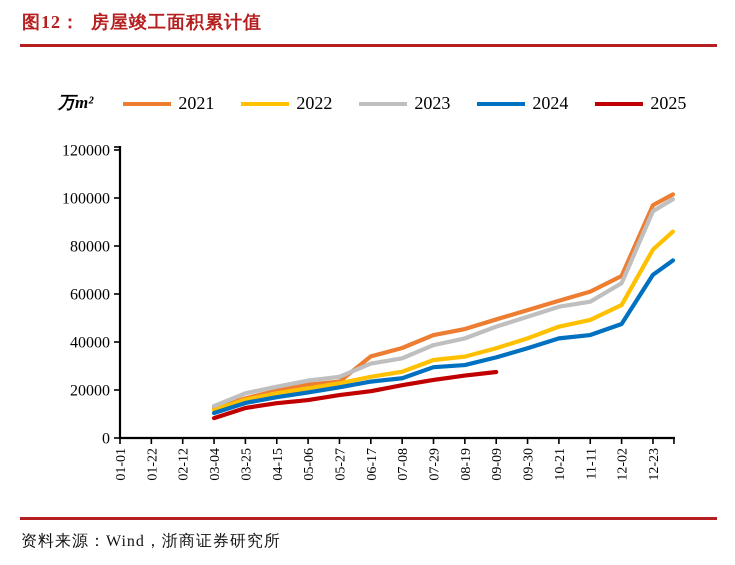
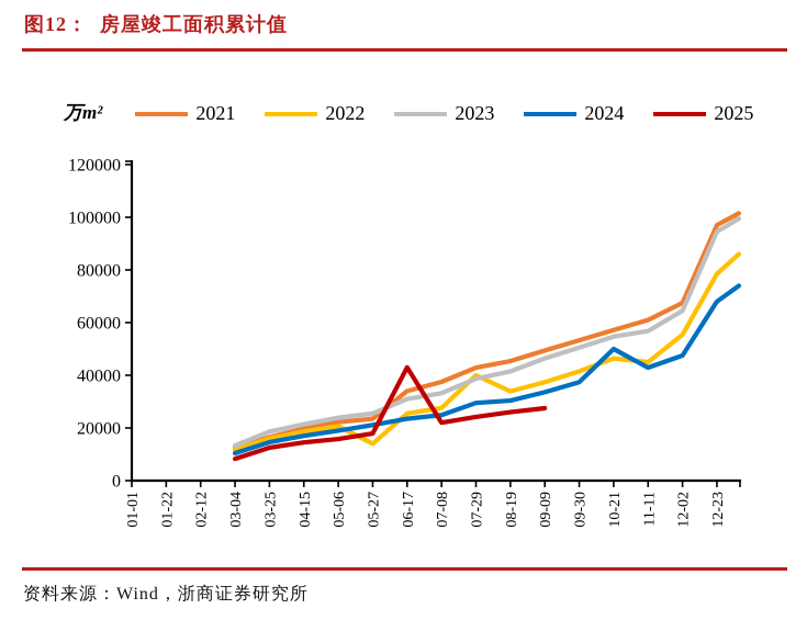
2022/05-27: 23000 -> 14000
2025/06-17: 20000 -> 43000
2022/07-29: 32000 -> 40000
2024/10-21: 42000 -> 50000
2022/11-11: 49000 -> 45000
